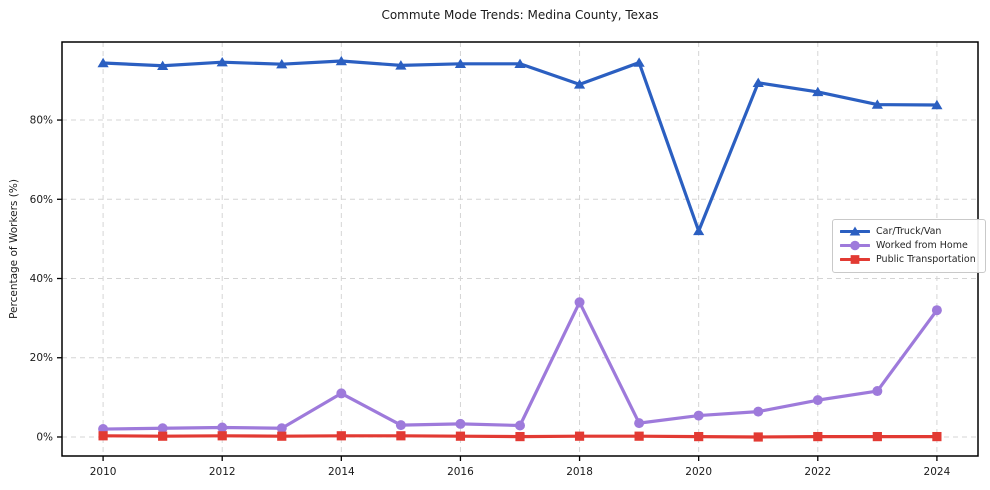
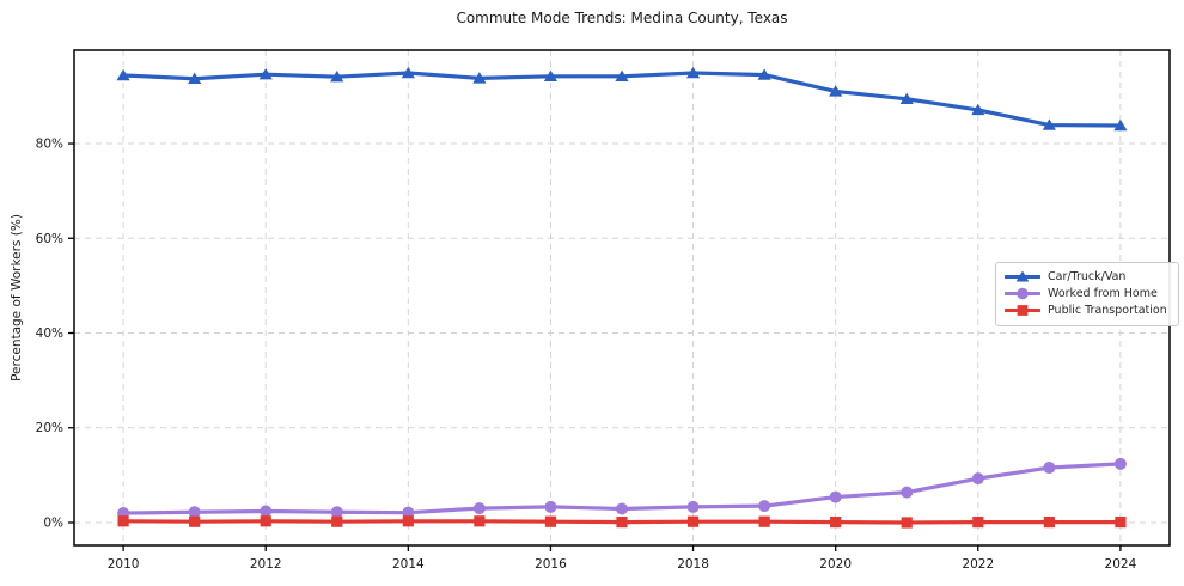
Worked from Home/2014: 11% -> 2%
Car/Truck/Van/2018: 89% -> 95%
Worked from Home/2018: 34% -> 3%
Car/Truck/Van/2020: 52% -> 91%
Worked from Home/2024: 32% -> 12%
